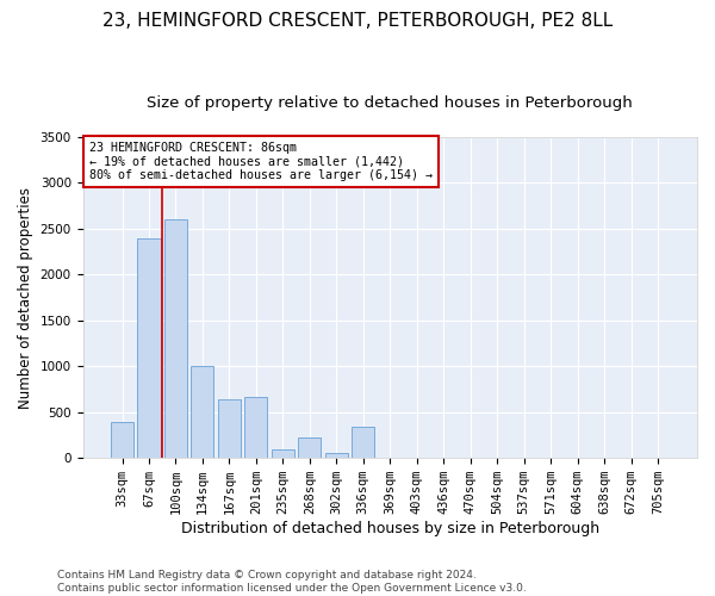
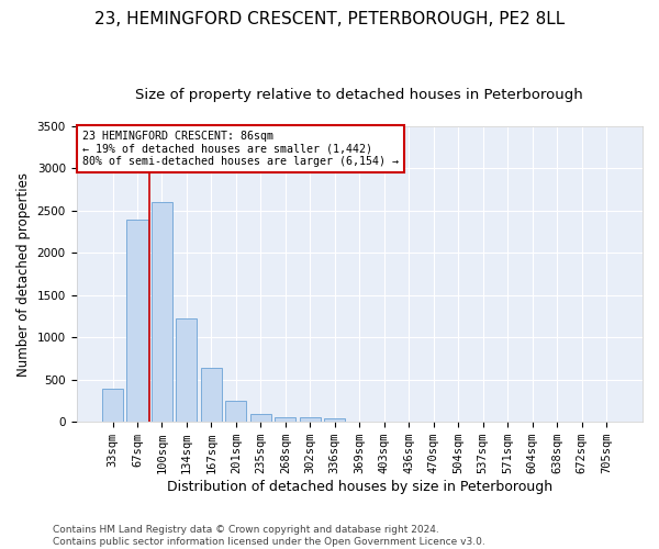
134sqm: 1000 -> 1230
201sqm: 660 -> 260
268sqm: 220 -> 60
336sqm: 340 -> 40
